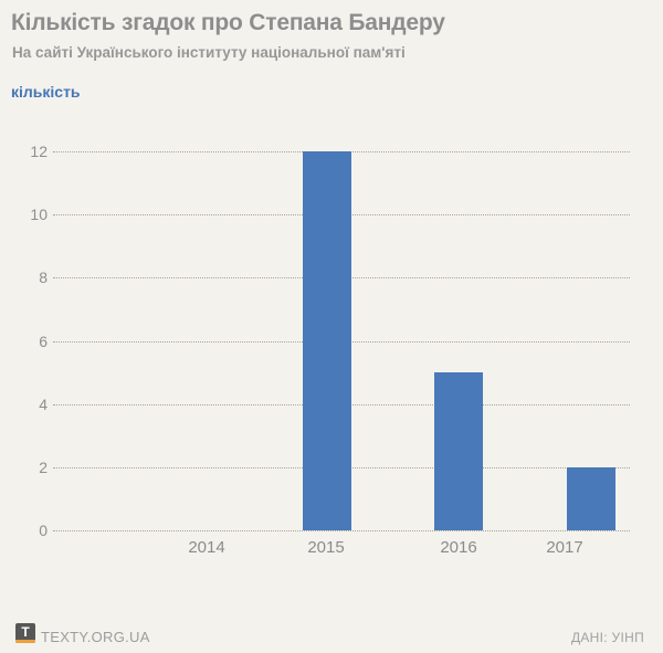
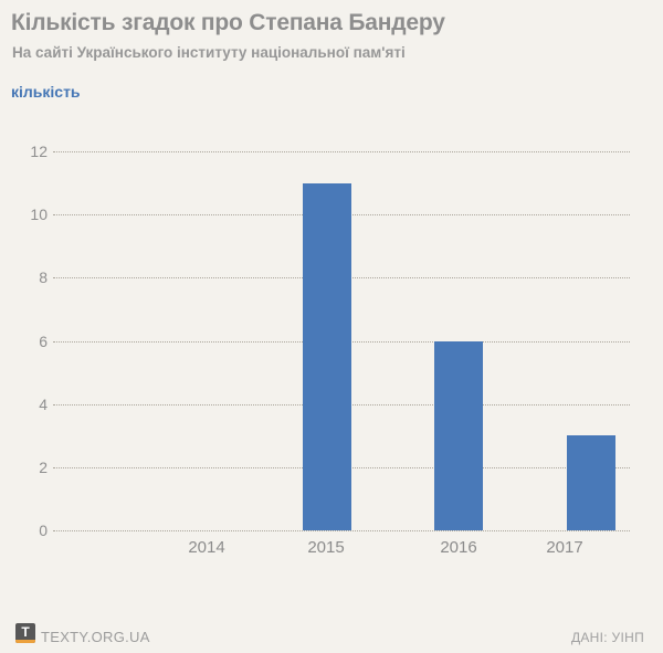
2015: 12 -> 11
2016: 5 -> 6
2017: 2 -> 3
